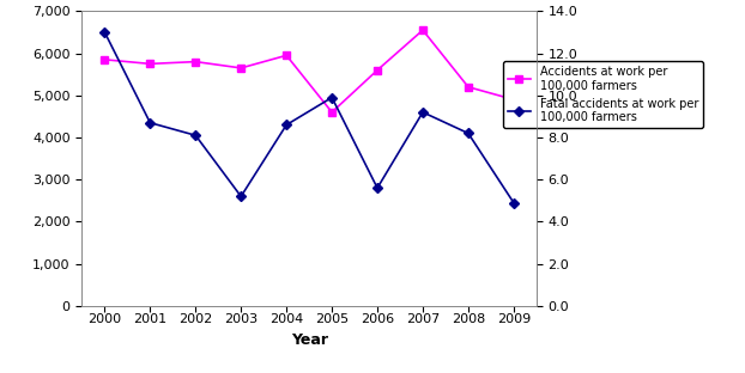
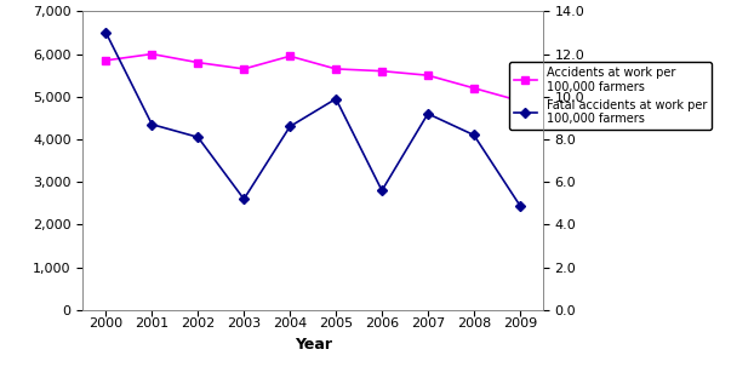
Accidents at work per 100,000 farmers/2001: 5,750 -> 6,000
Accidents at work per 100,000 farmers/2005: 4,600 -> 5,650
Accidents at work per 100,000 farmers/2007: 6,550 -> 5,500
